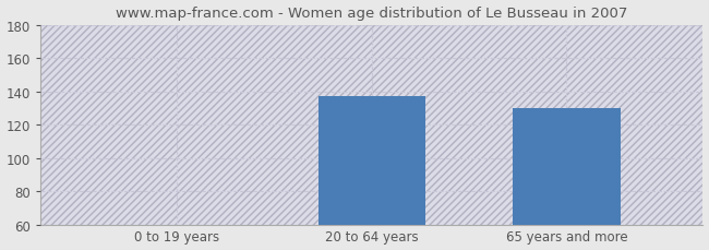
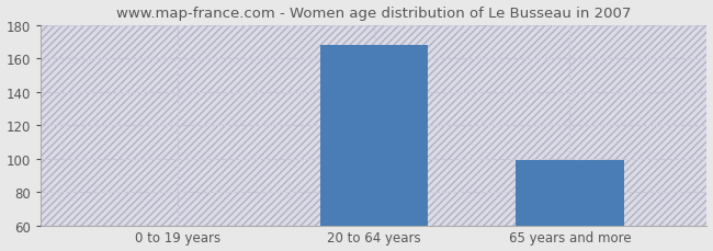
20 to 64 years: 137 -> 168
65 years and more: 130 -> 99
